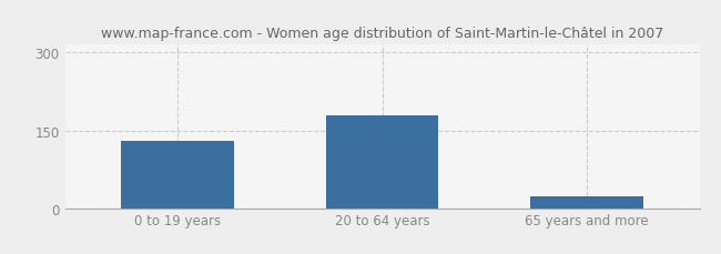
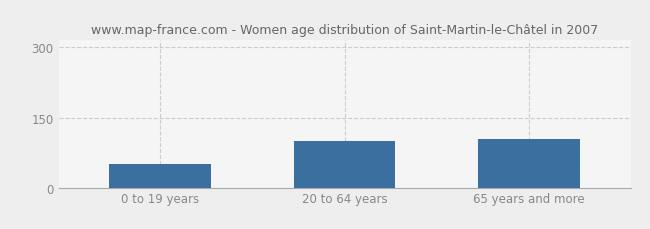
0 to 19 years: 130 -> 50
20 to 64 years: 178 -> 100
65 years and more: 22 -> 105
